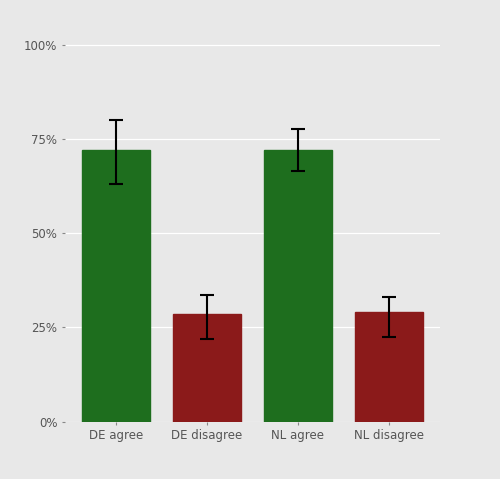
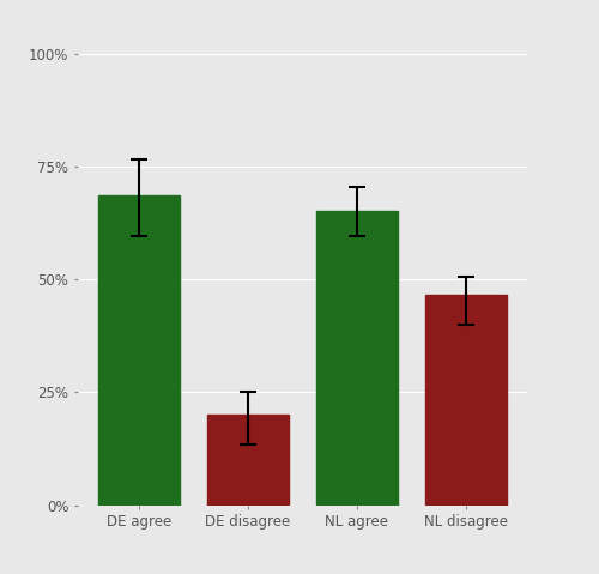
DE agree: 72.0% -> 68.5%
DE disagree: 28.5% -> 20.0%
NL agree: 72.0% -> 65.0%
NL disagree: 29.0% -> 46.5%
